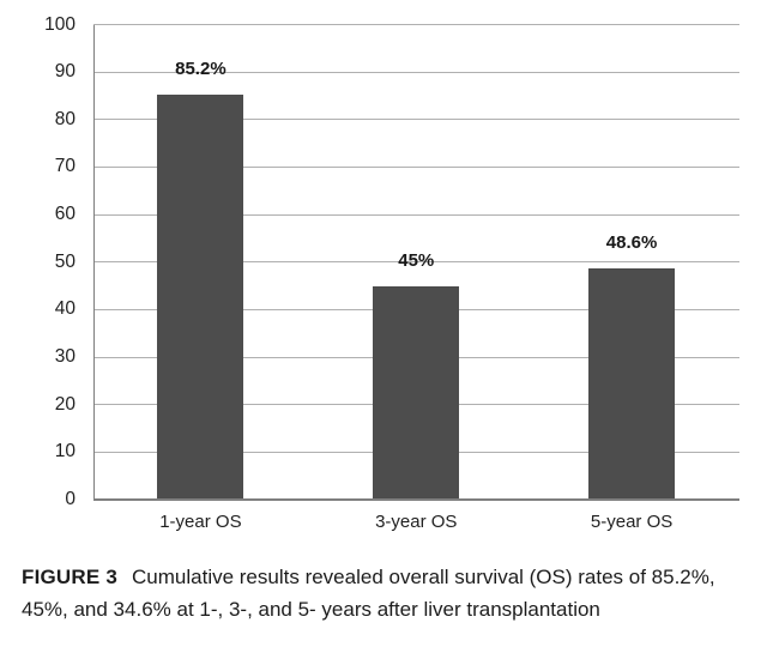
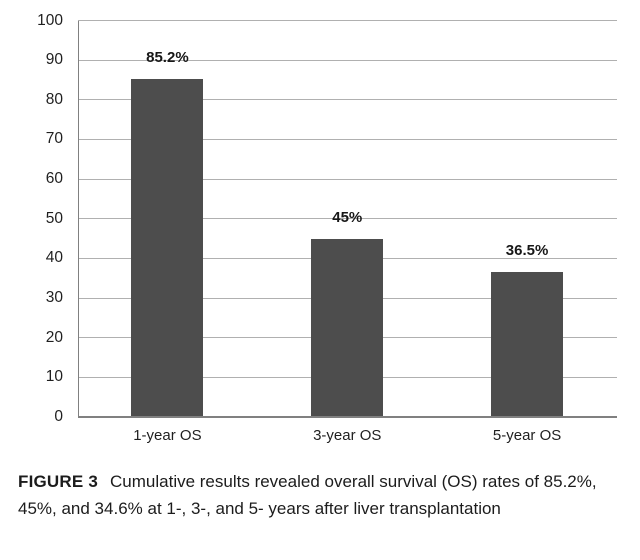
5-year OS: 48.6% -> 36.5%
